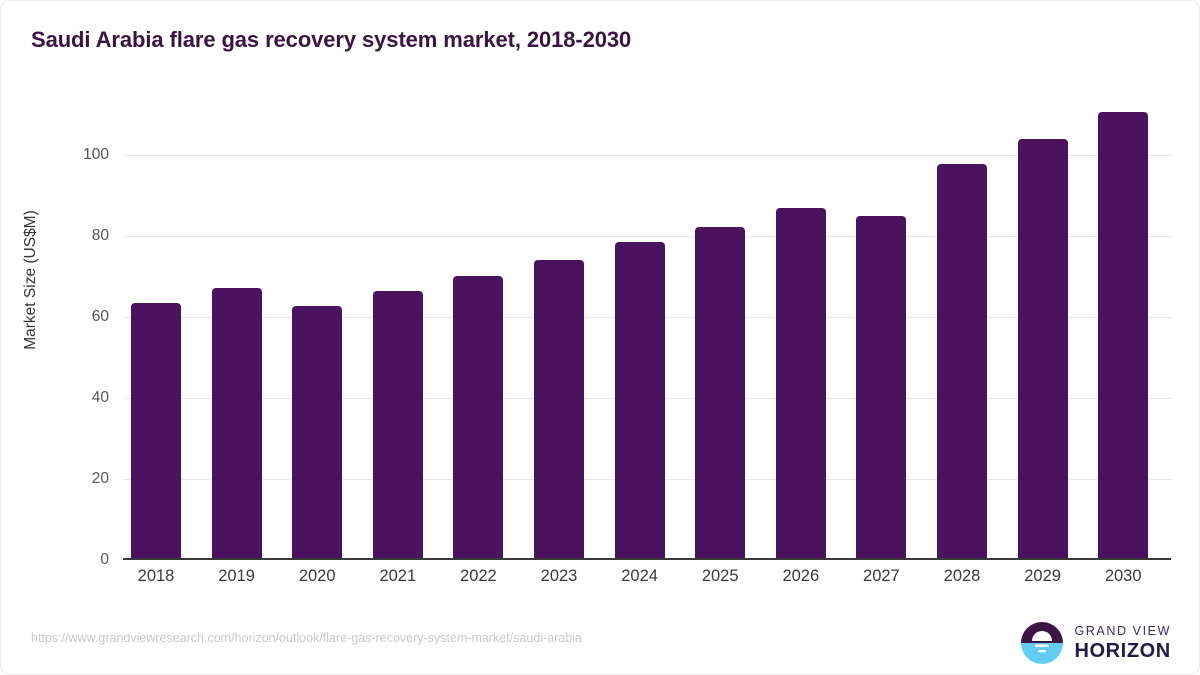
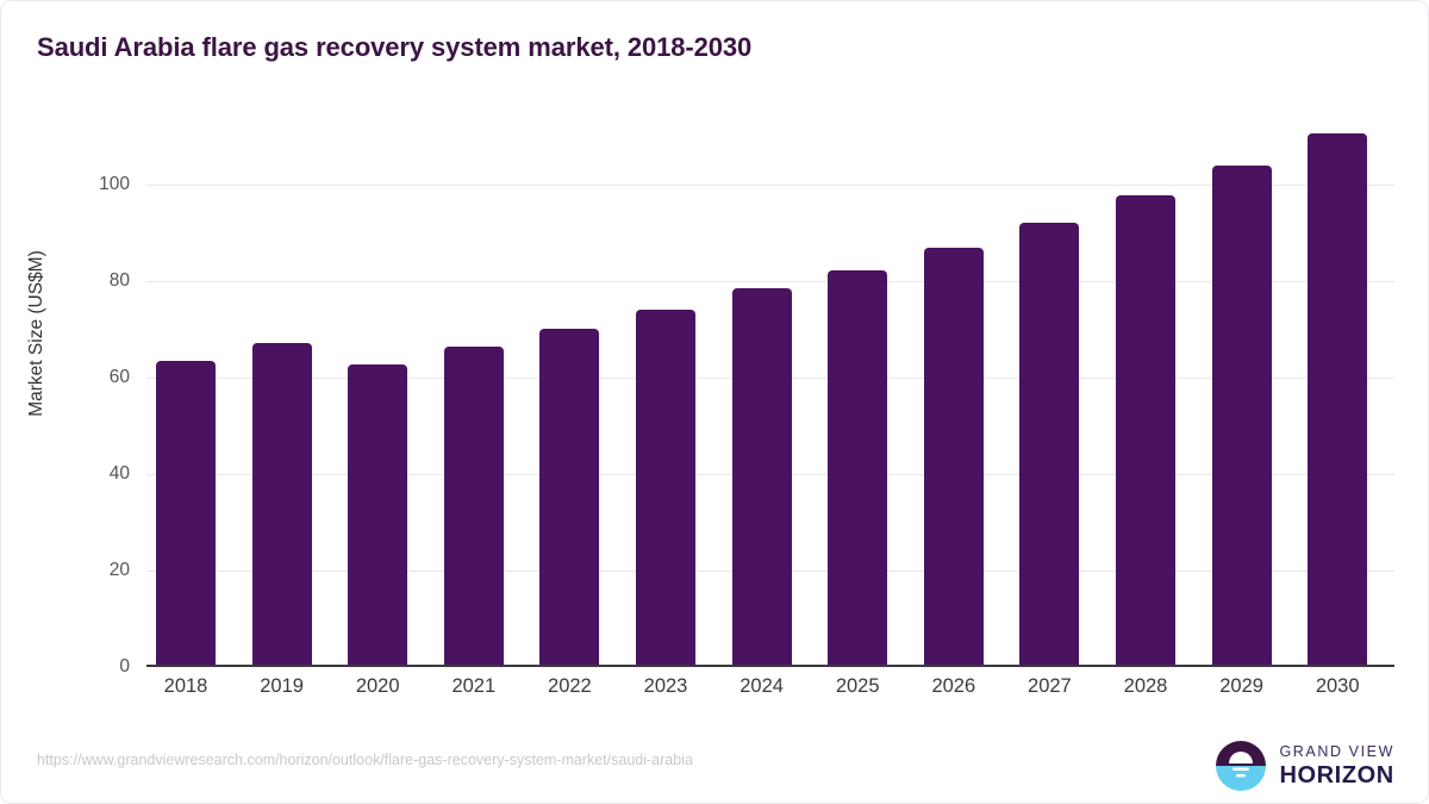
2027: 85 -> 92
